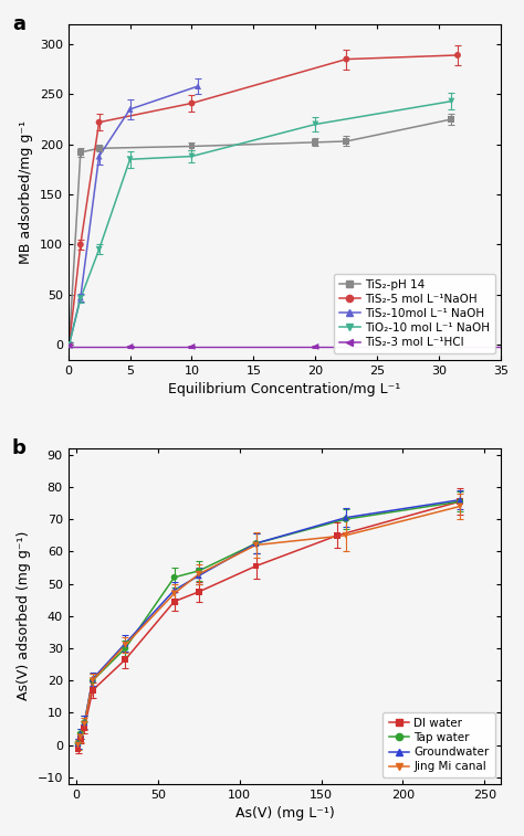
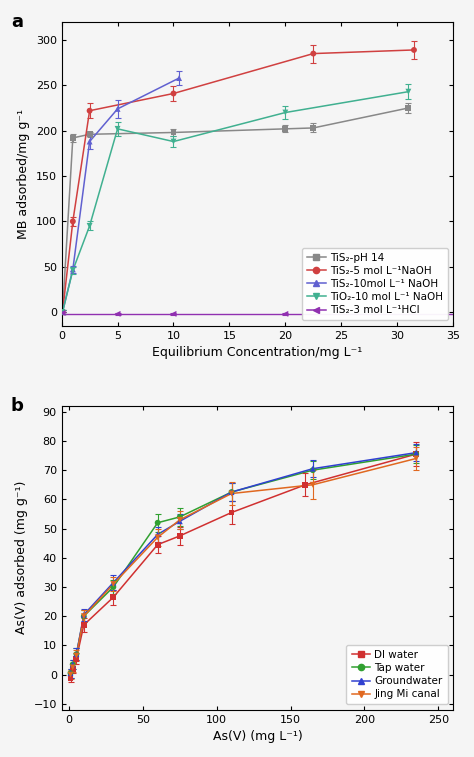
TiS₂-10mol L⁻¹ NaOH/5: 235 -> 224
TiO₂-10 mol L⁻¹ NaOH/5: 185 -> 202
